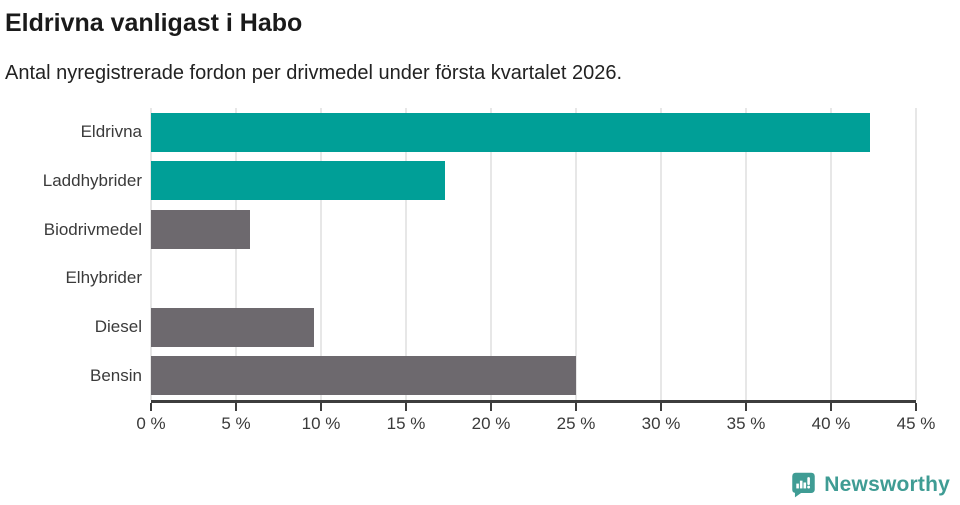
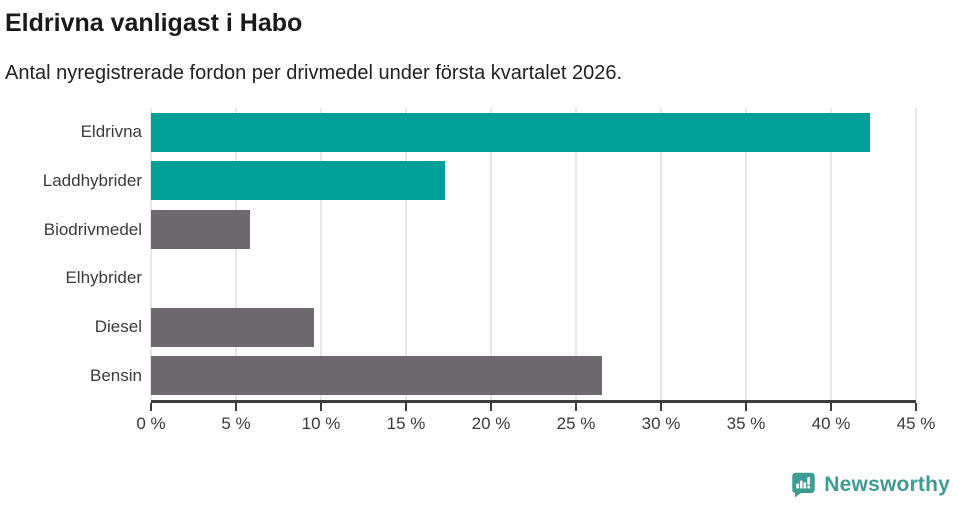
Bensin: 25.0% -> 26.5%
